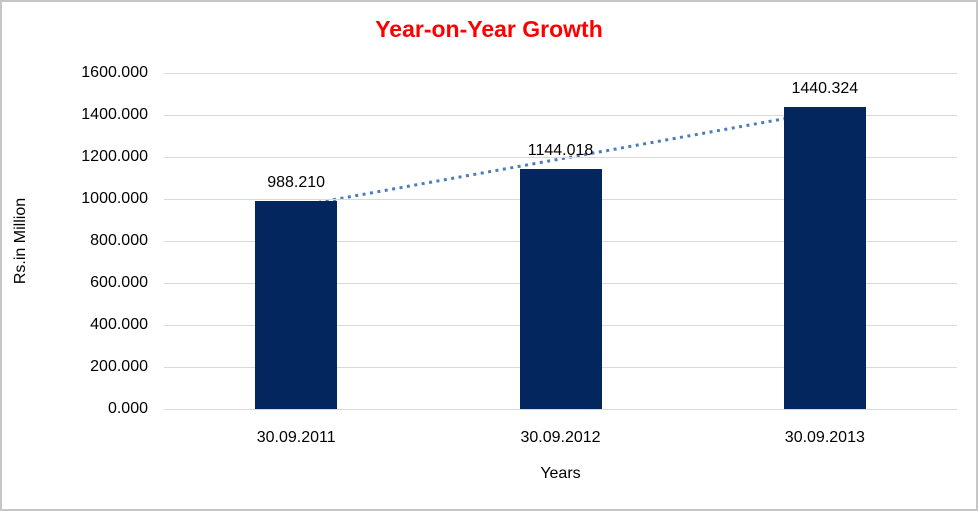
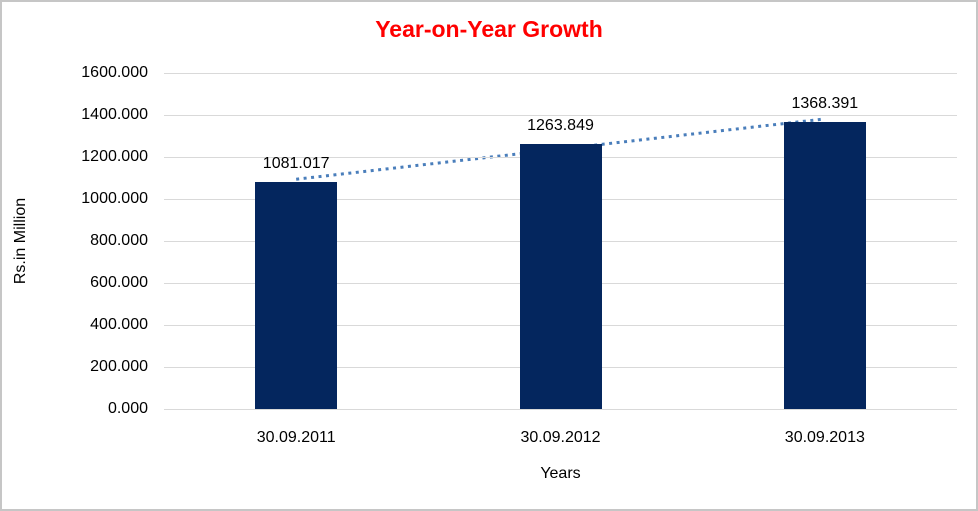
30.09.2011: 988.210 -> 1081.017
30.09.2012: 1144.018 -> 1263.849
30.09.2013: 1440.324 -> 1368.391
